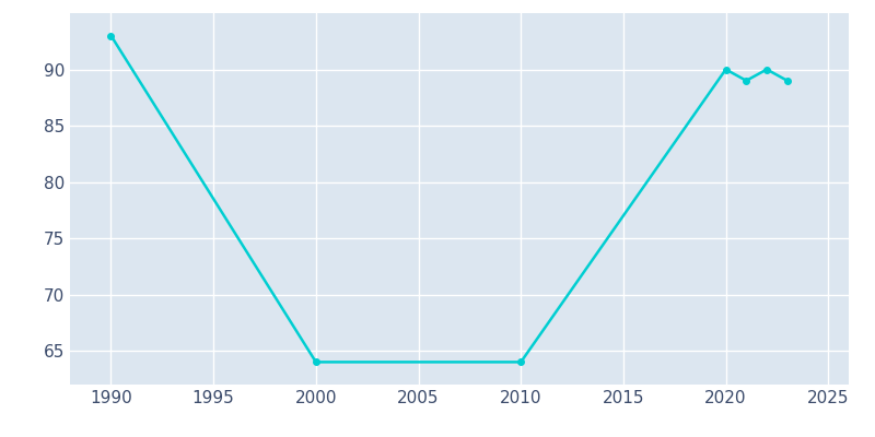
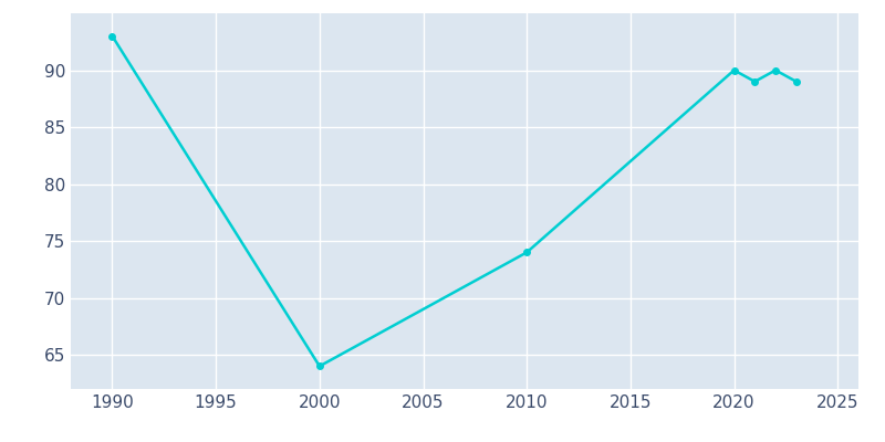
2010: 64 -> 74
